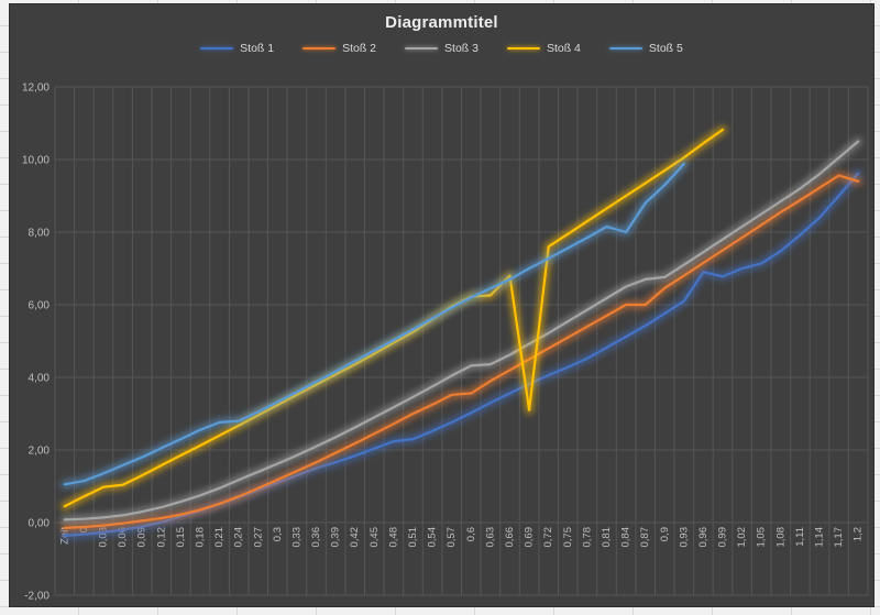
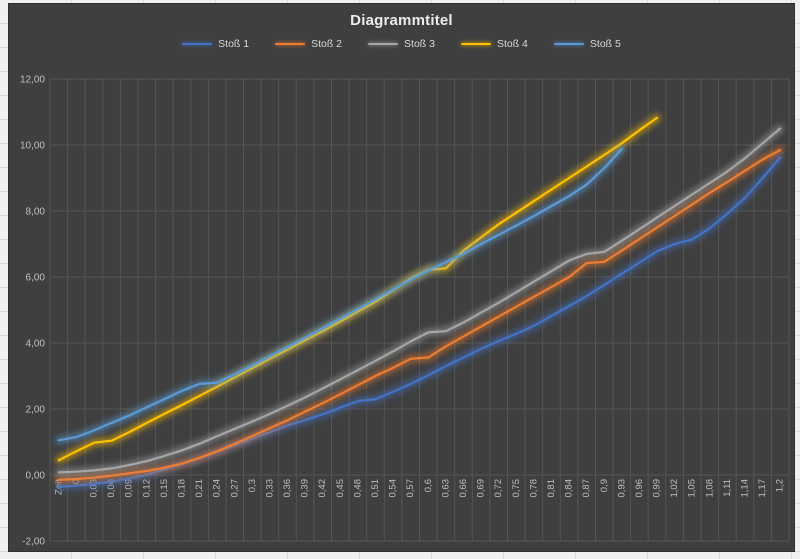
Stoß 4/0,69: 3,1 -> 7,2
Stoß 5/0,84: 8,0 -> 8,4
Stoß 2/0,87: 6,0 -> 6,4
Stoß 1/0,96: 6,9 -> 6,4
Stoß 2/1,2: 9,4 -> 9,8
